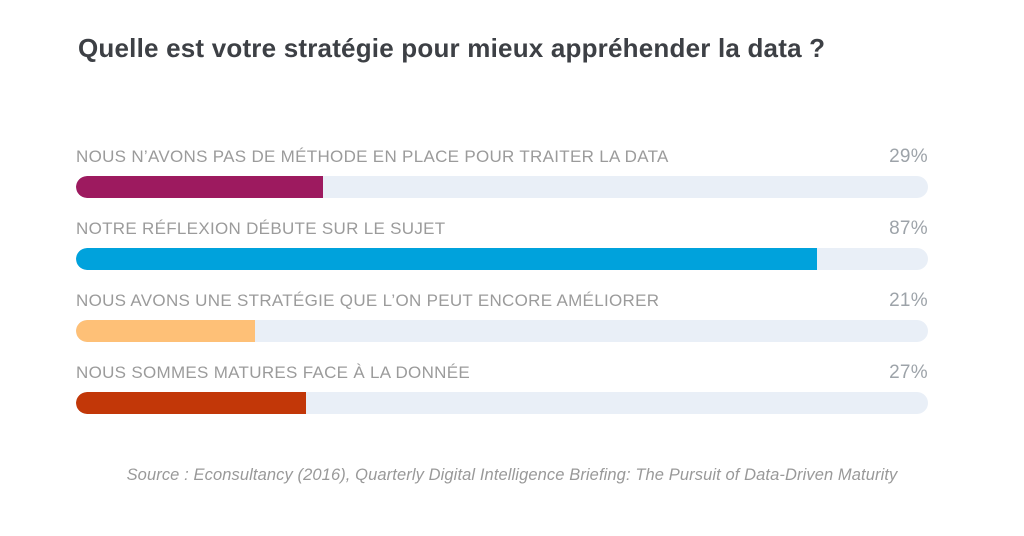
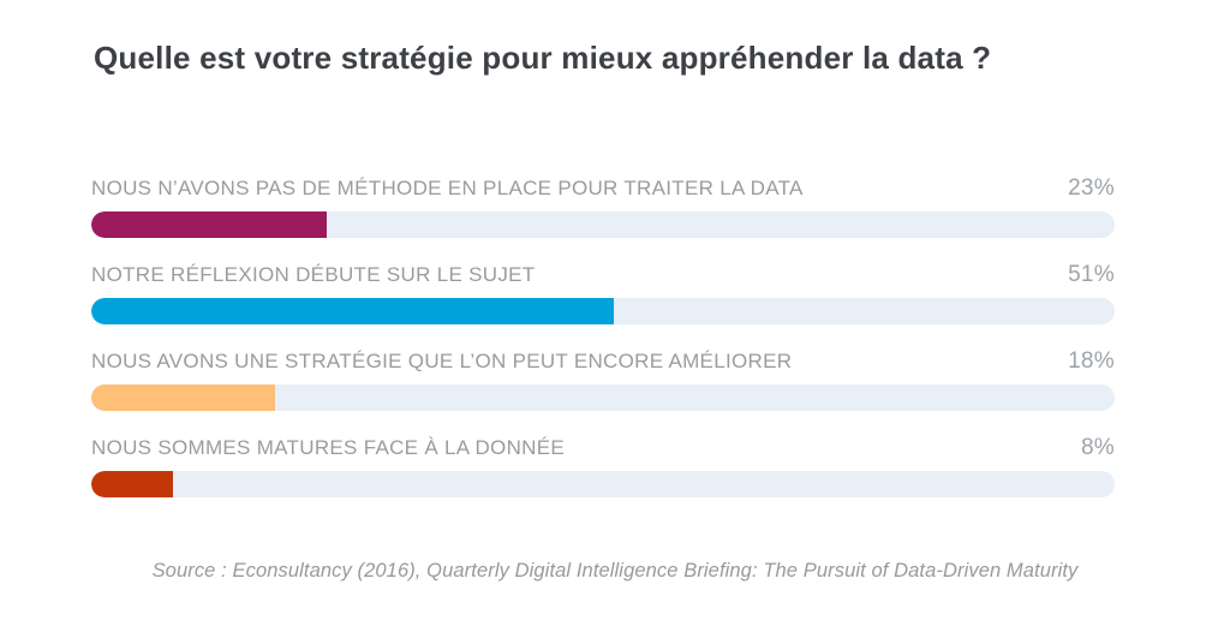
NOUS N’AVONS PAS DE MÉTHODE EN PLACE POUR TRAITER LA DATA: 29% -> 23%
NOTRE RÉFLEXION DÉBUTE SUR LE SUJET: 87% -> 51%
NOUS AVONS UNE STRATÉGIE QUE L’ON PEUT ENCORE AMÉLIORER: 21% -> 18%
NOUS SOMMES MATURES FACE À LA DONNÉE: 27% -> 8%
